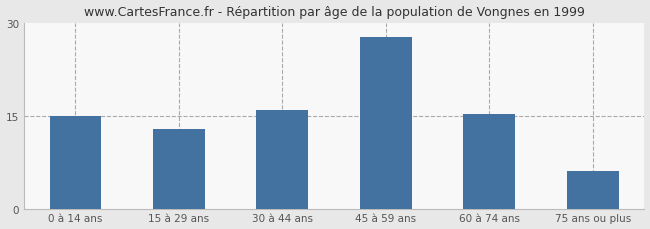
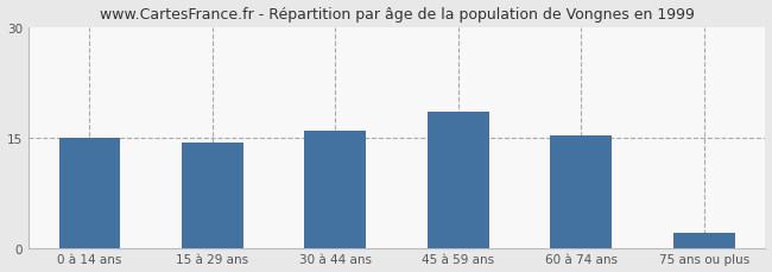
15 à 29 ans: 12.8 -> 14.3
45 à 59 ans: 27.8 -> 18.5
75 ans ou plus: 6.0 -> 2.0
